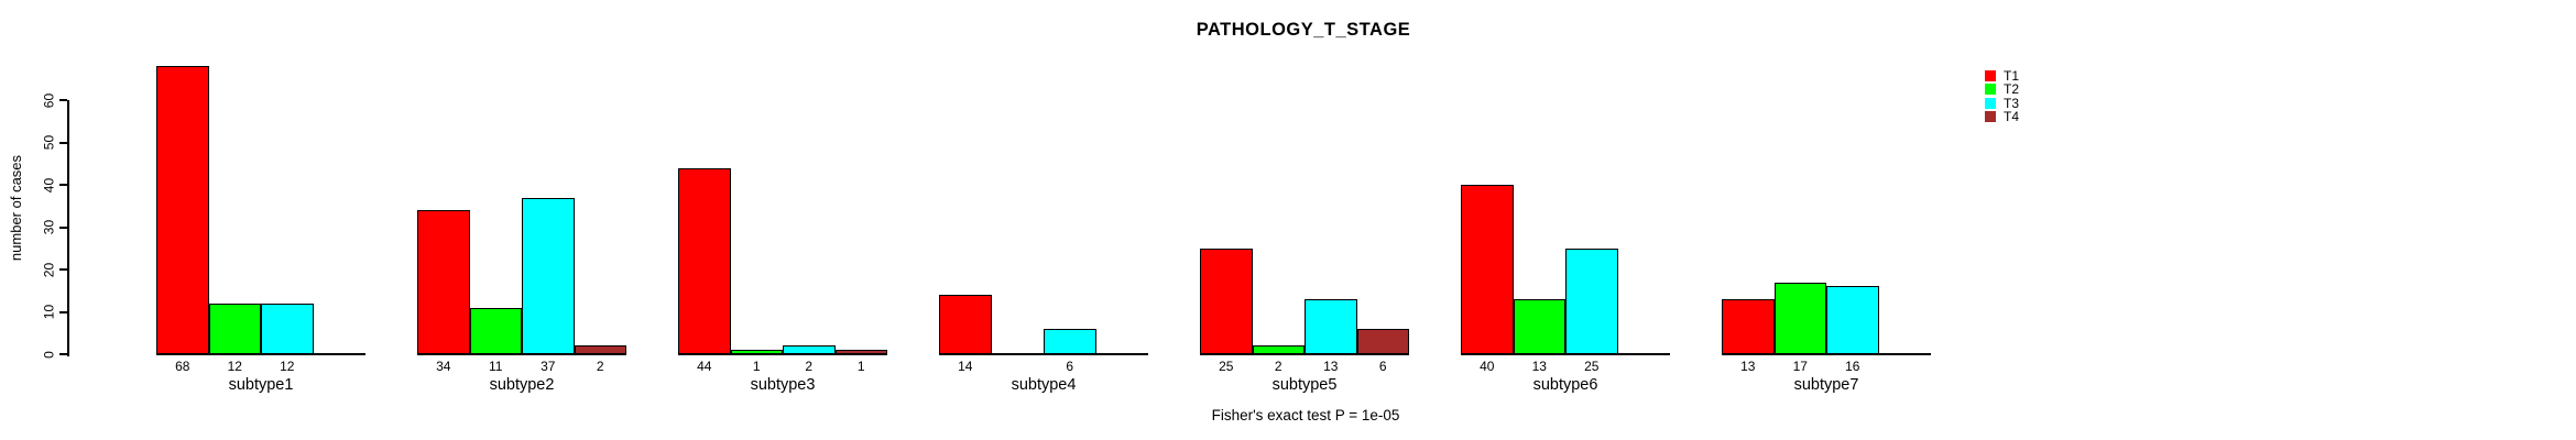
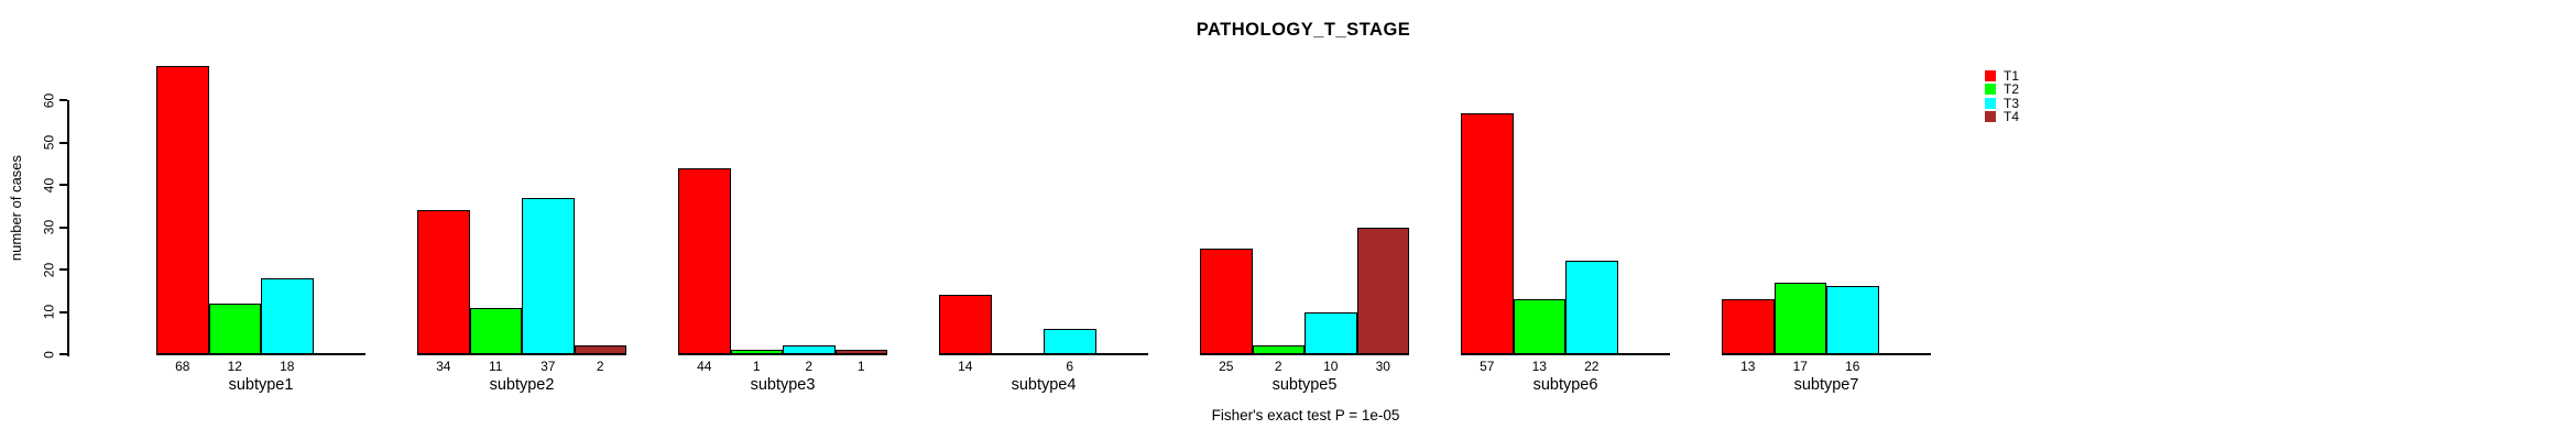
T3/subtype1: 12 -> 18
T3/subtype5: 13 -> 10
T4/subtype5: 6 -> 30
T1/subtype6: 40 -> 57
T3/subtype6: 25 -> 22
